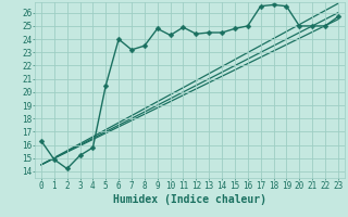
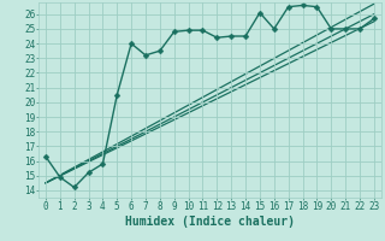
10: 24.3 -> 24.9
15: 24.8 -> 26.1
